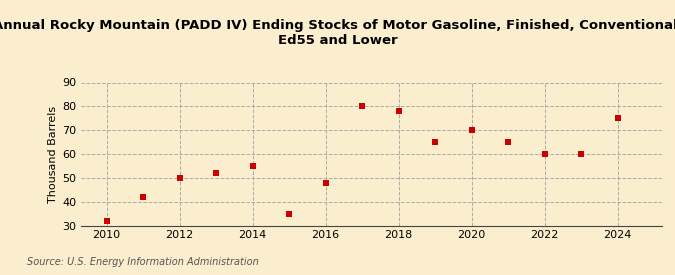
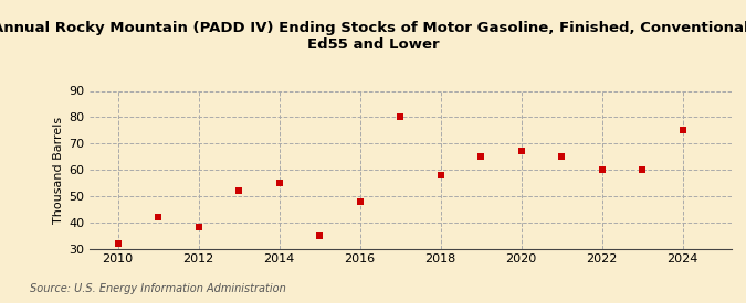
2012: 50 -> 38
2018: 78 -> 58
2020: 70 -> 67
